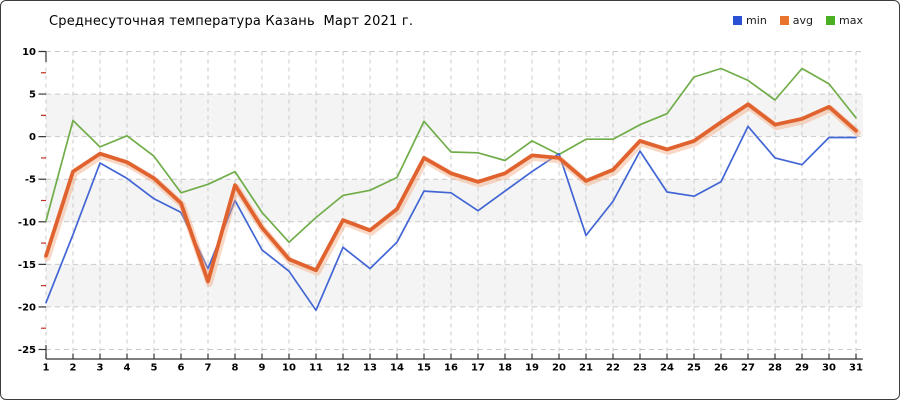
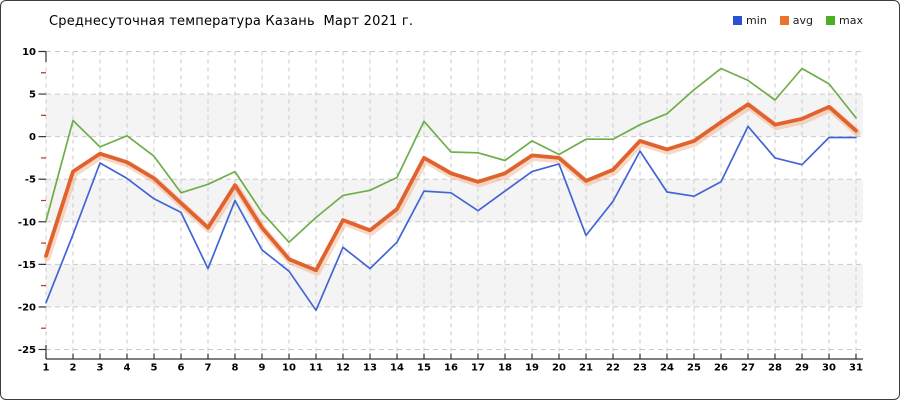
avg/7: -17 -> -11
min/20: -2 -> -3
max/25: 7 -> 6
